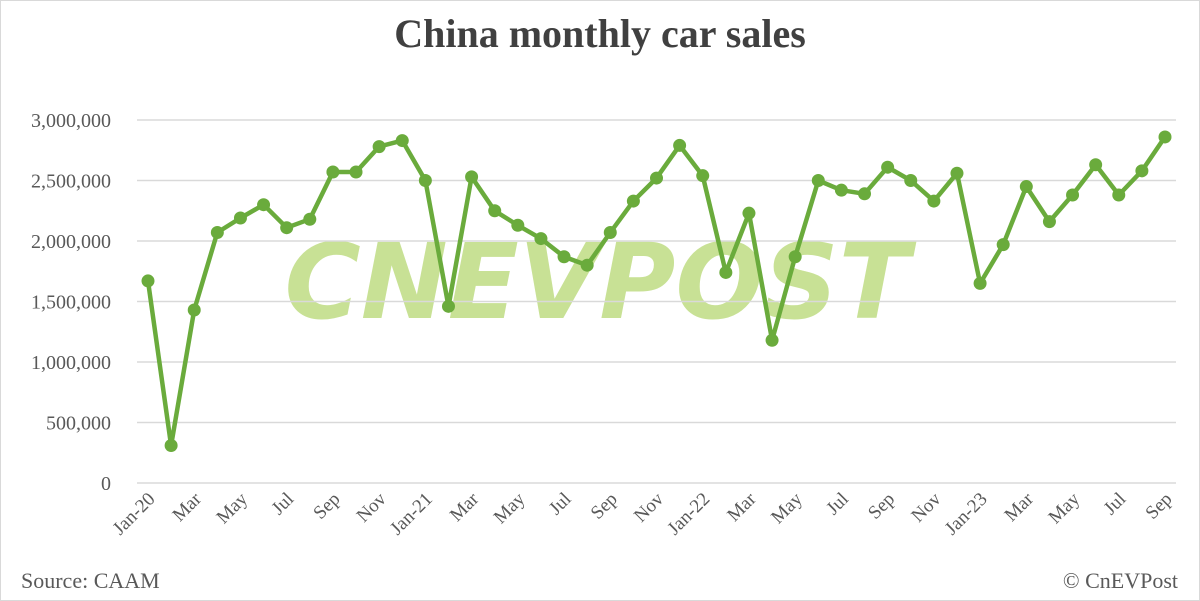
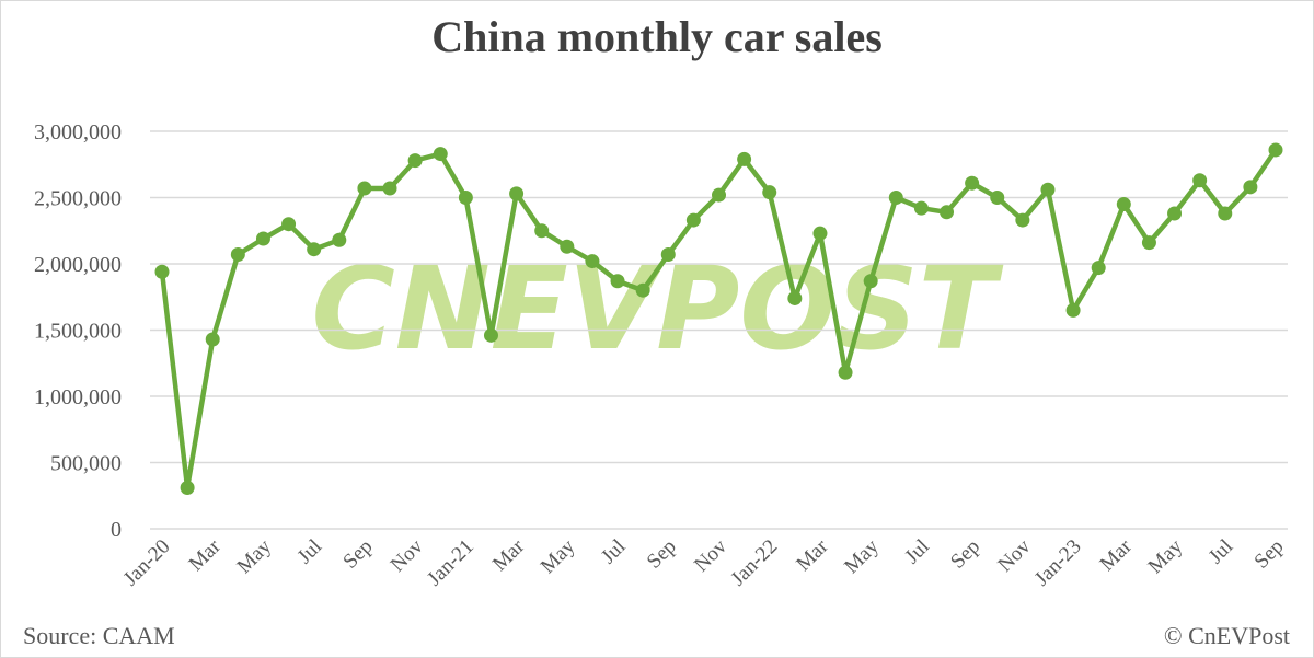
Jan-20: 1670000 -> 1940000
